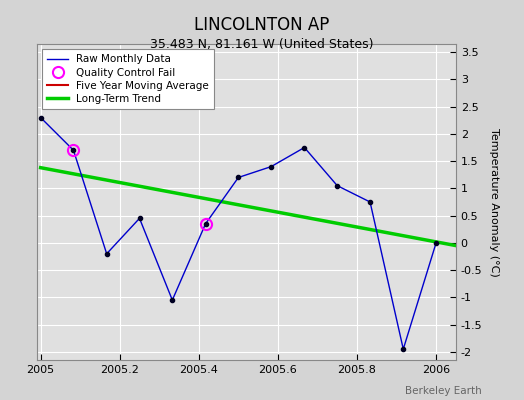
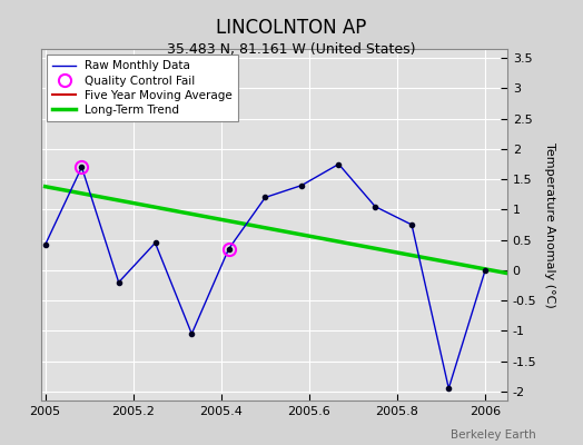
2005: 2.30 -> 0.42
